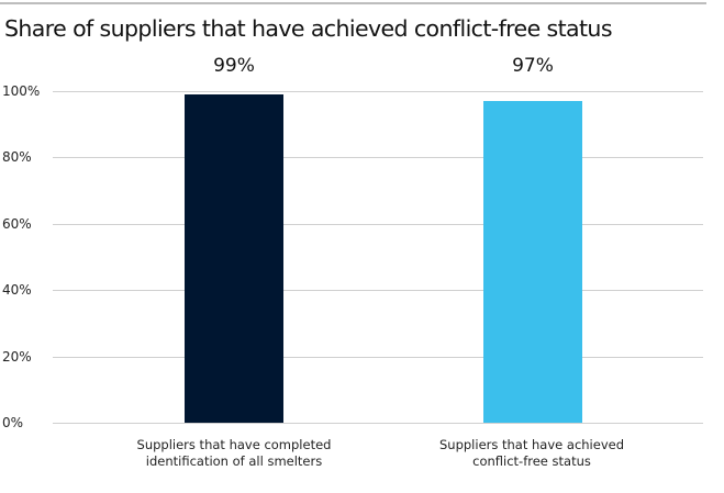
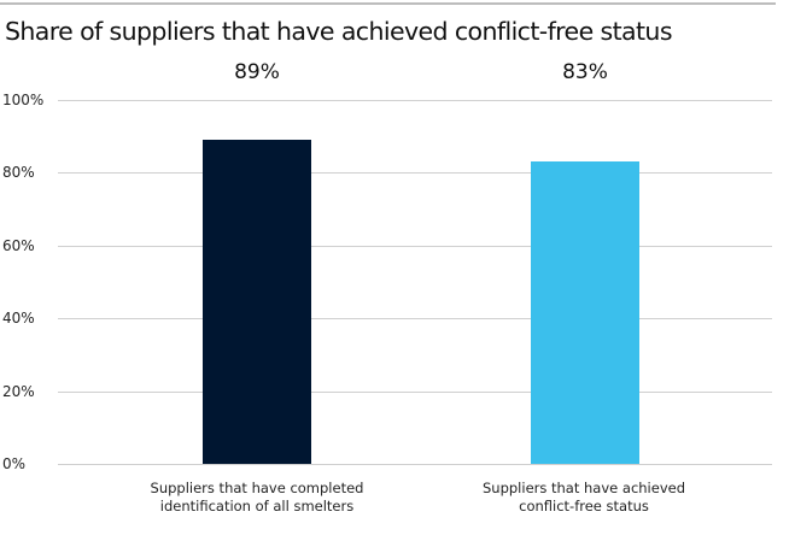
Suppliers that have completed identification of all smelters: 99% -> 89%
Suppliers that have achieved conflict-free status: 97% -> 83%
